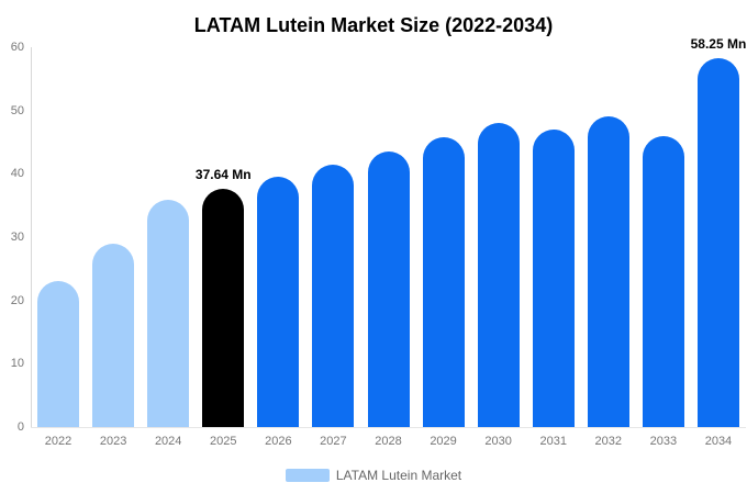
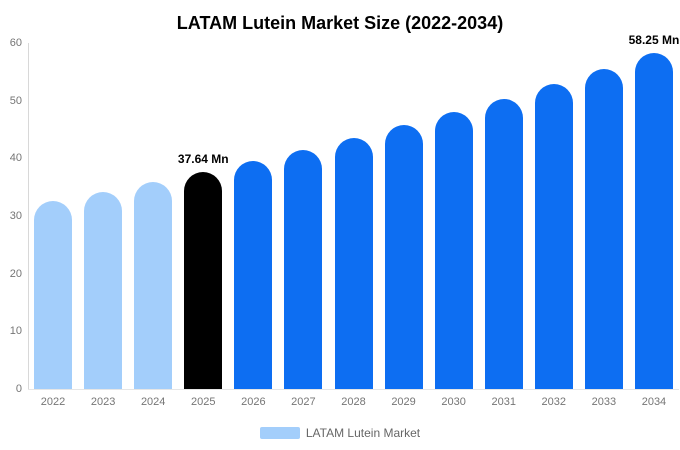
2022: 23 -> 33
2023: 29 -> 34
2031: 47 -> 50
2032: 49 -> 53
2033: 46 -> 55
